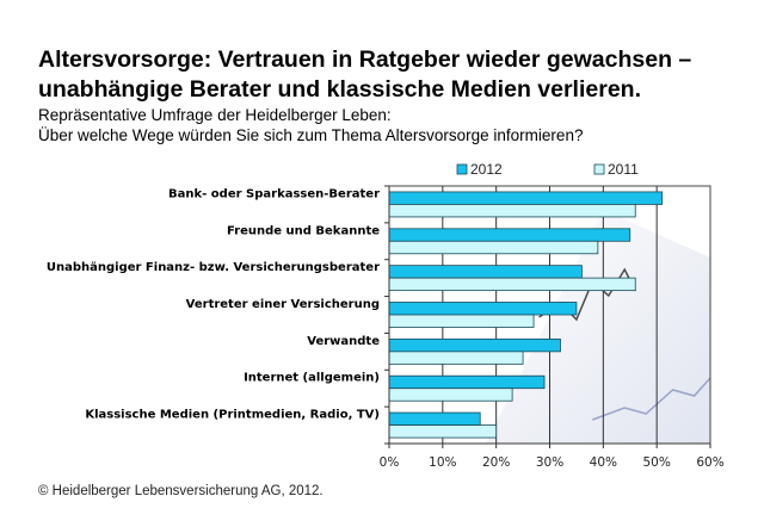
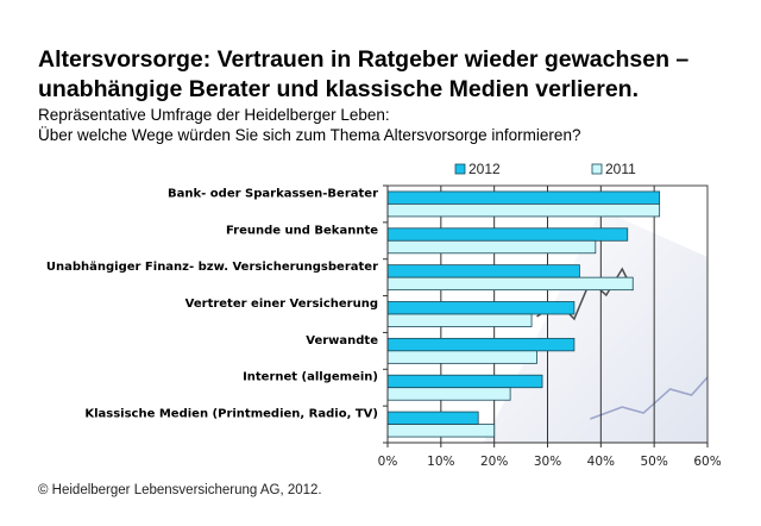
2011/Bank- oder Sparkassen-Berater: 46% -> 51%
2012/Verwandte: 32% -> 35%
2011/Verwandte: 25% -> 28%
